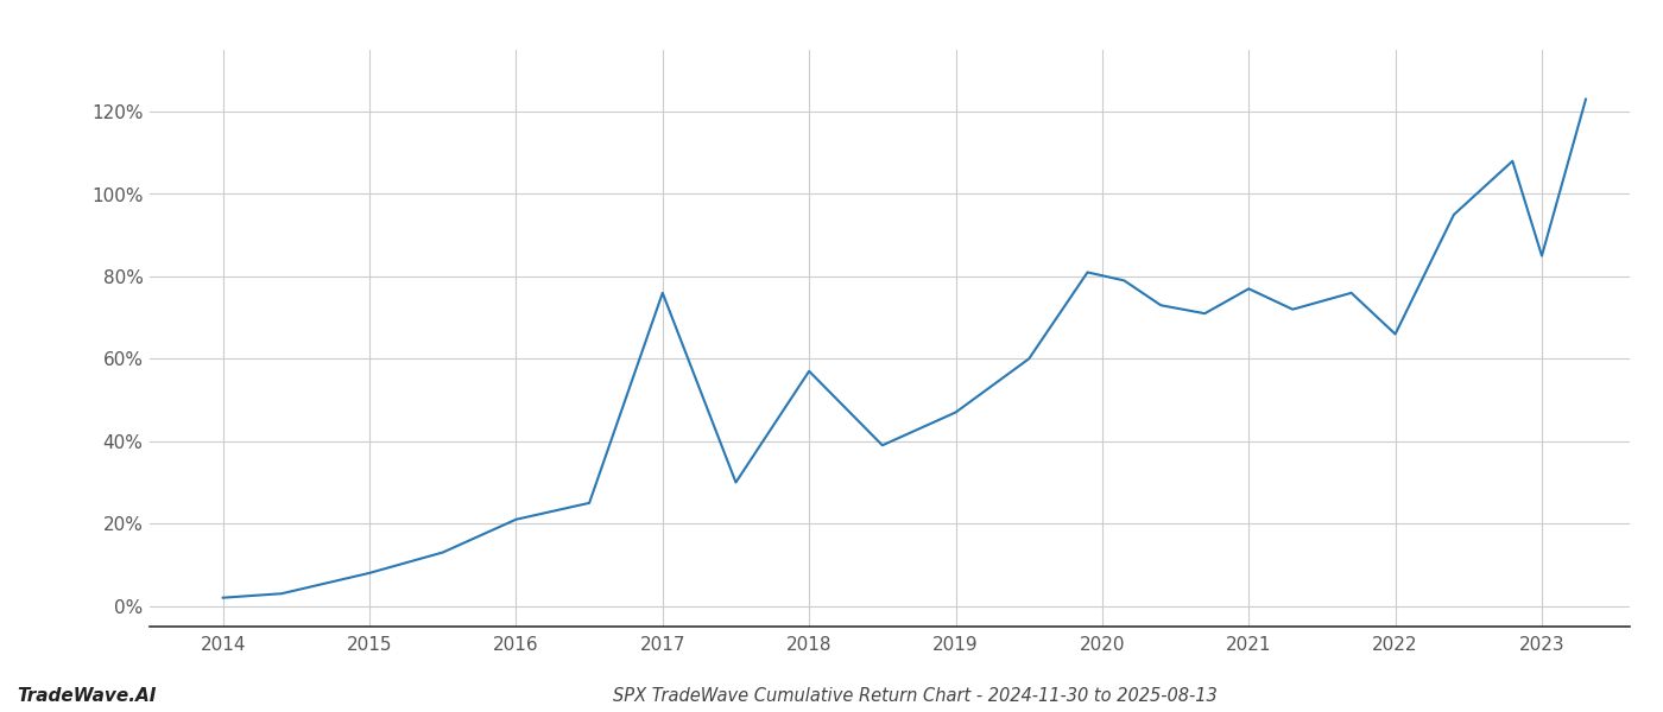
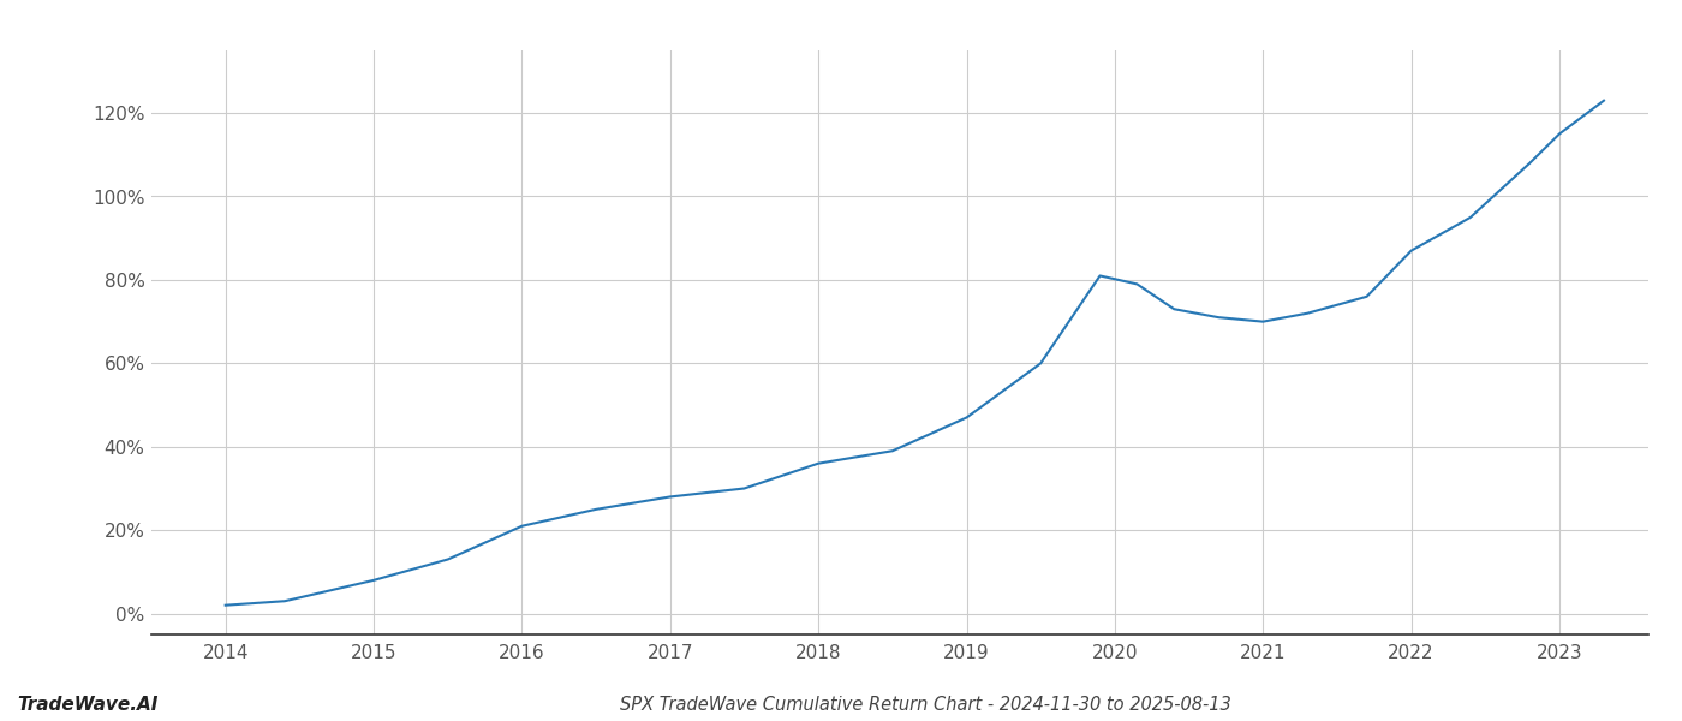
2017: 76% -> 28%
2018: 57% -> 36%
2021: 77% -> 70%
2022: 66% -> 87%
2023: 85% -> 115%
